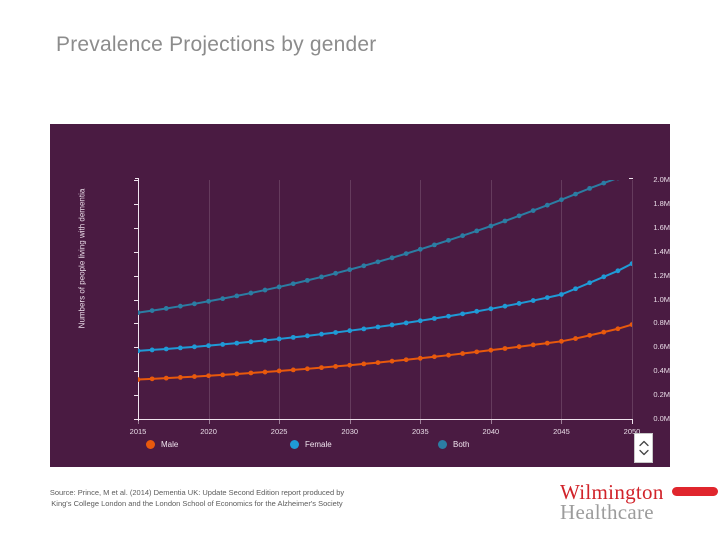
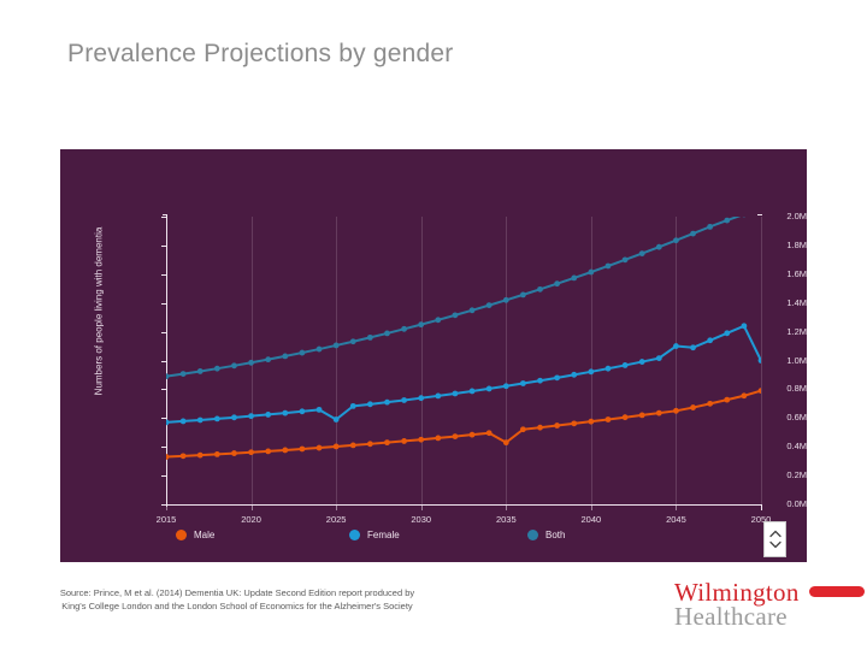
Female/2025: 0.67M -> 0.59M
Male/2035: 0.51M -> 0.43M
Female/2045: 1.04M -> 1.10M
Female/2050: 1.30M -> 1.00M
